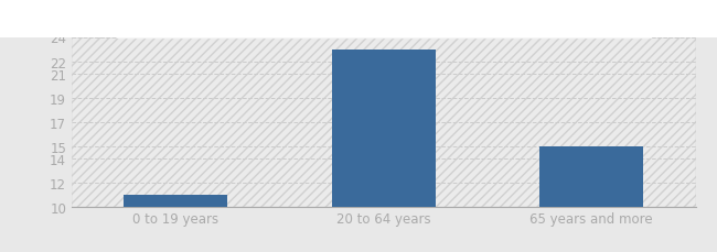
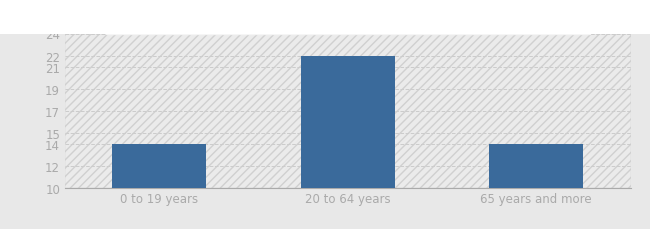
0 to 19 years: 11 -> 14
20 to 64 years: 23 -> 22
65 years and more: 15 -> 14
